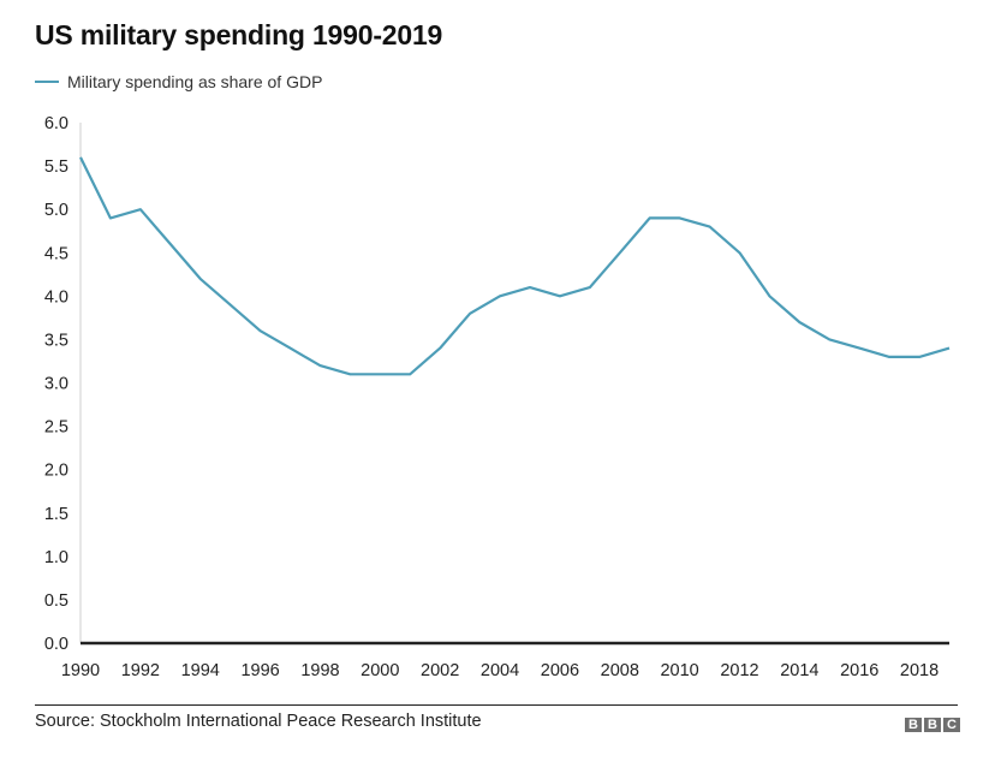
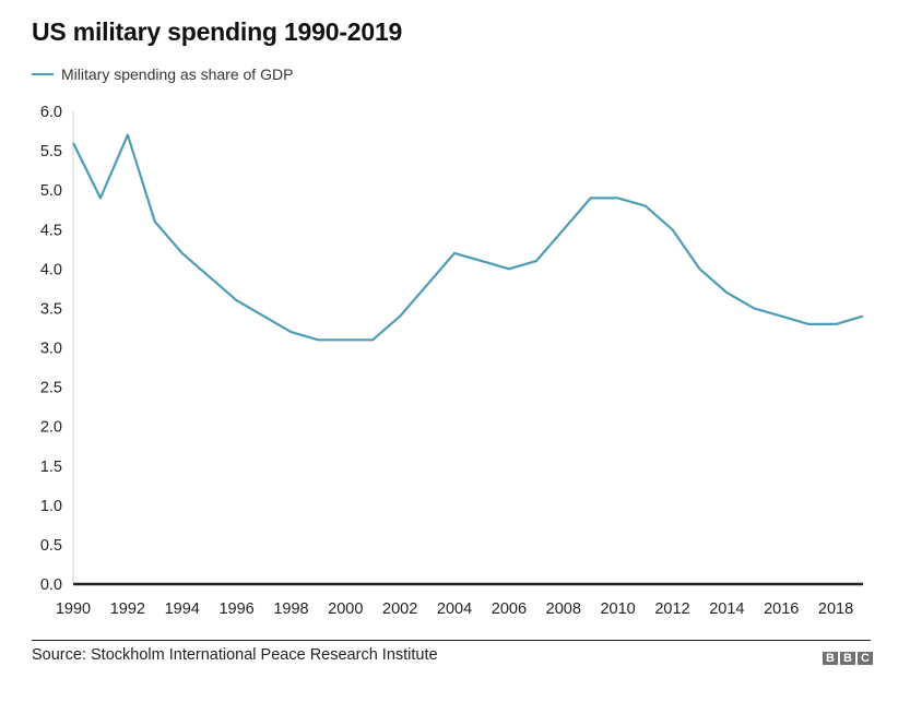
1992: 5.0 -> 5.7
2004: 4.0 -> 4.2
